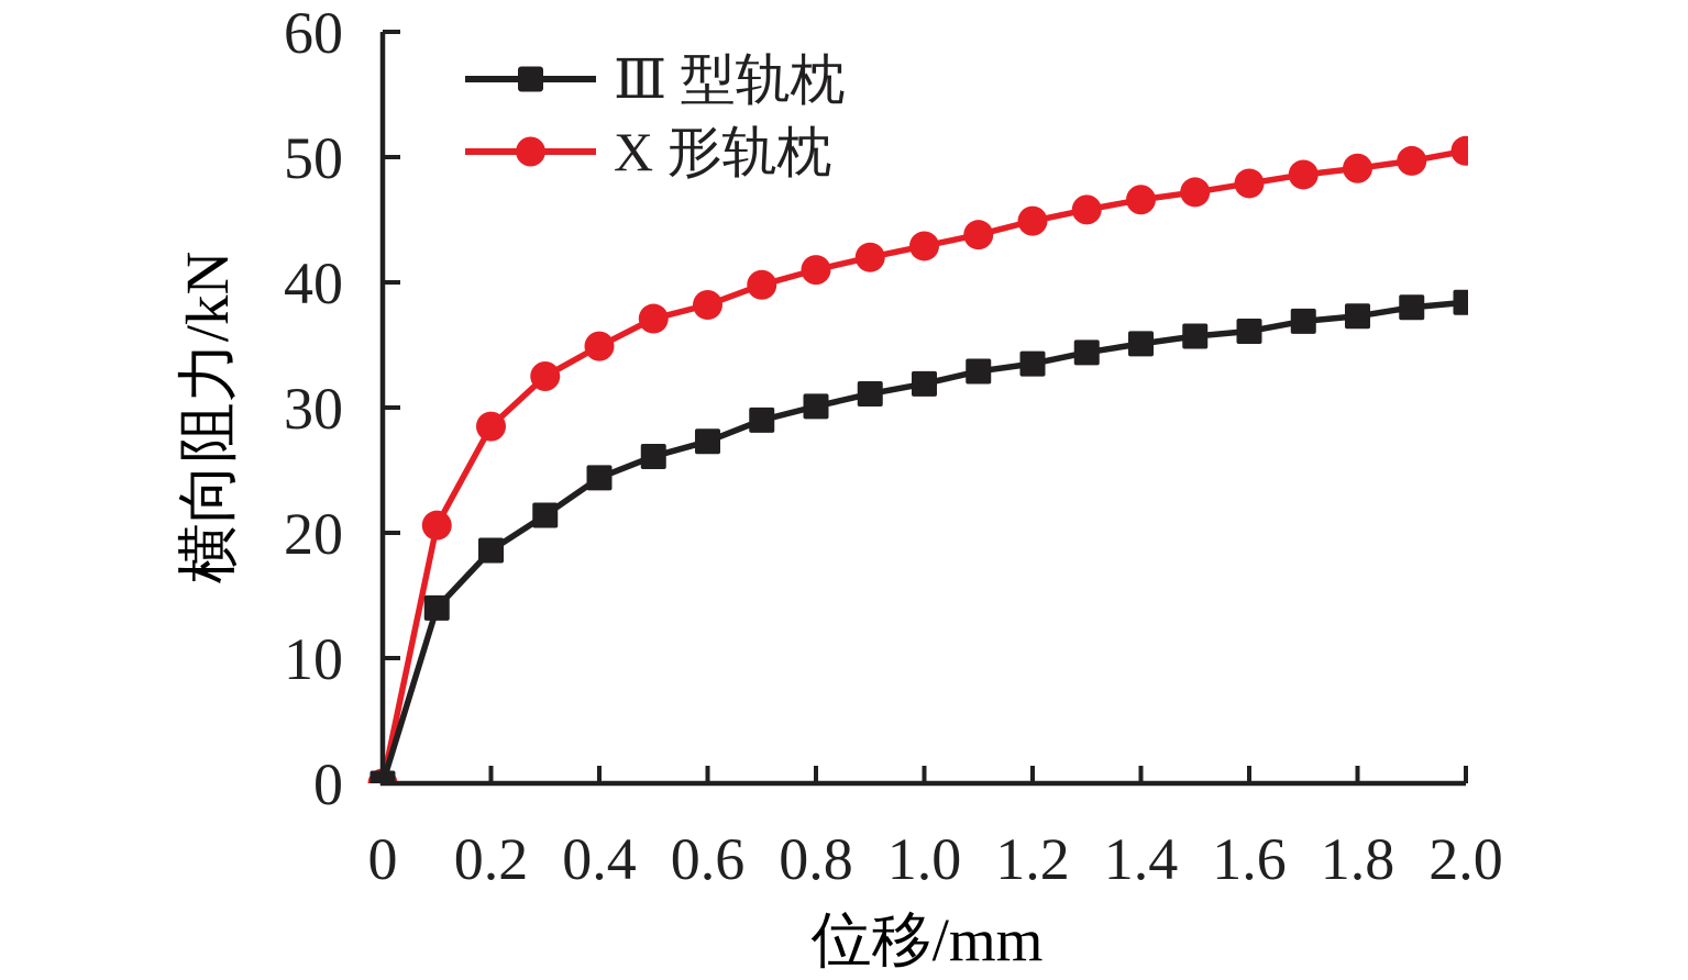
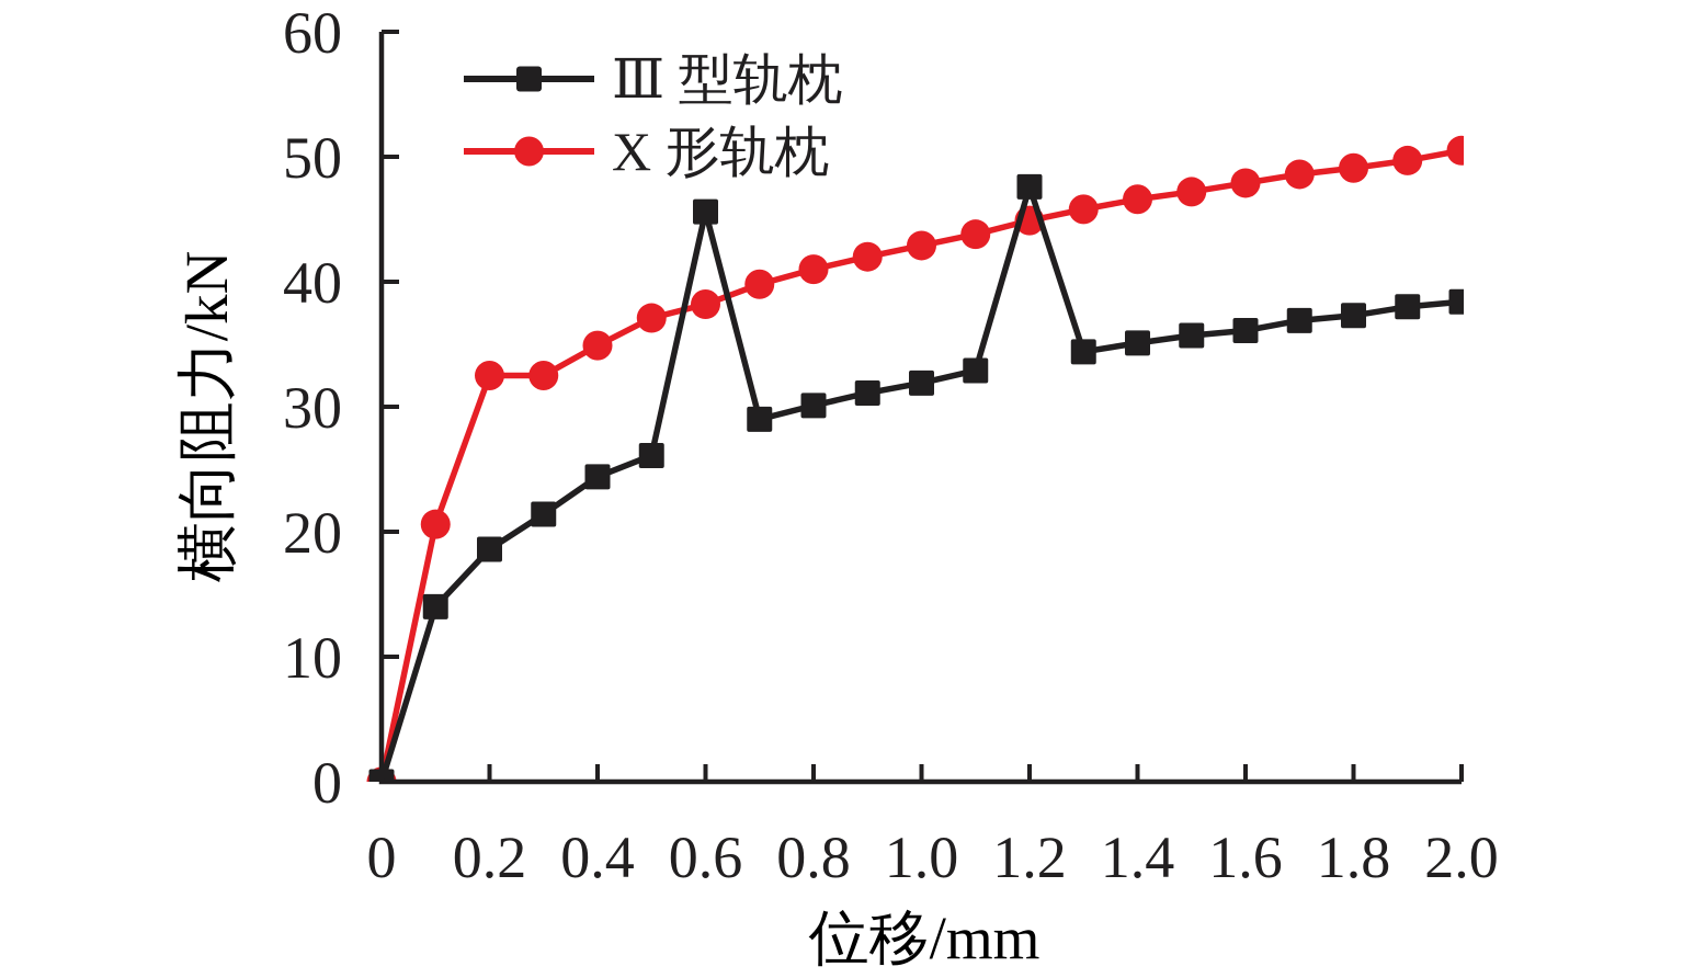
X 形轨枕/0.2: 28.5 -> 32.5
Ⅲ 型轨枕/0.6: 27.3 -> 45.6
Ⅲ 型轨枕/1.2: 33.5 -> 47.6
